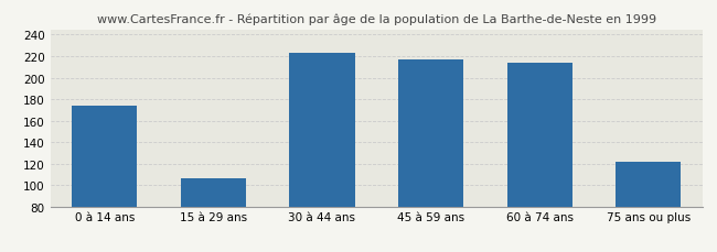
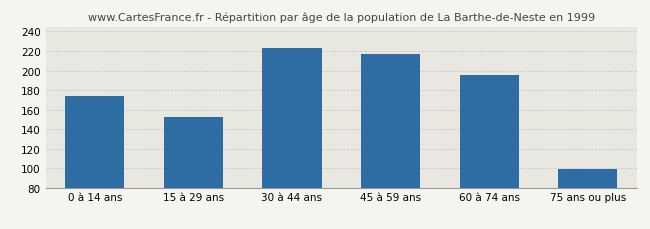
15 à 29 ans: 106 -> 152
60 à 74 ans: 214 -> 195
75 ans ou plus: 122 -> 99
